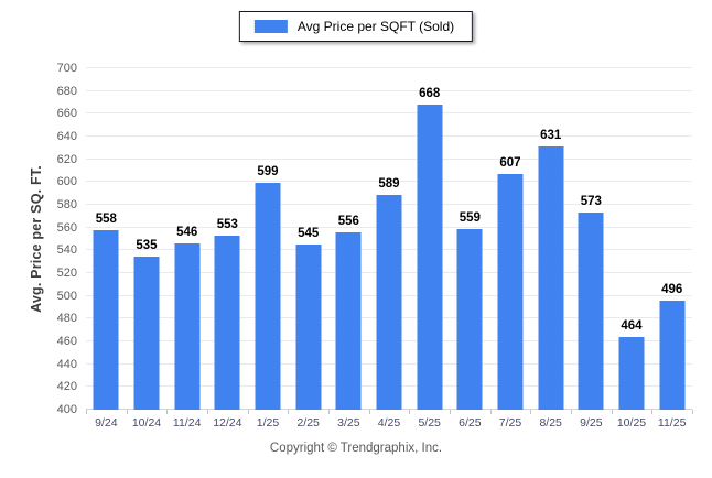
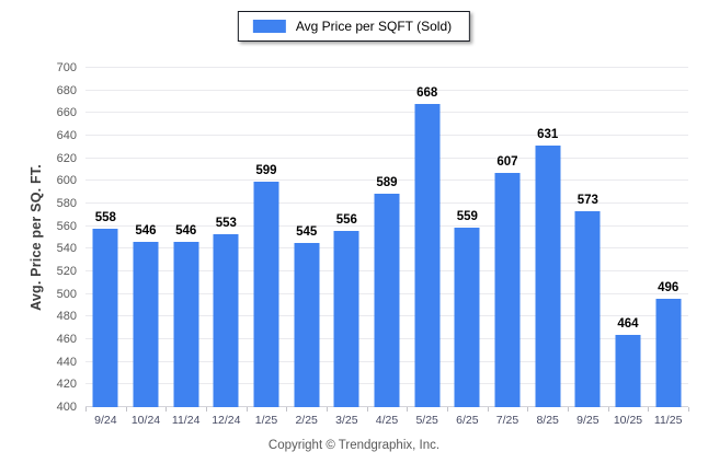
10/24: 535 -> 546
